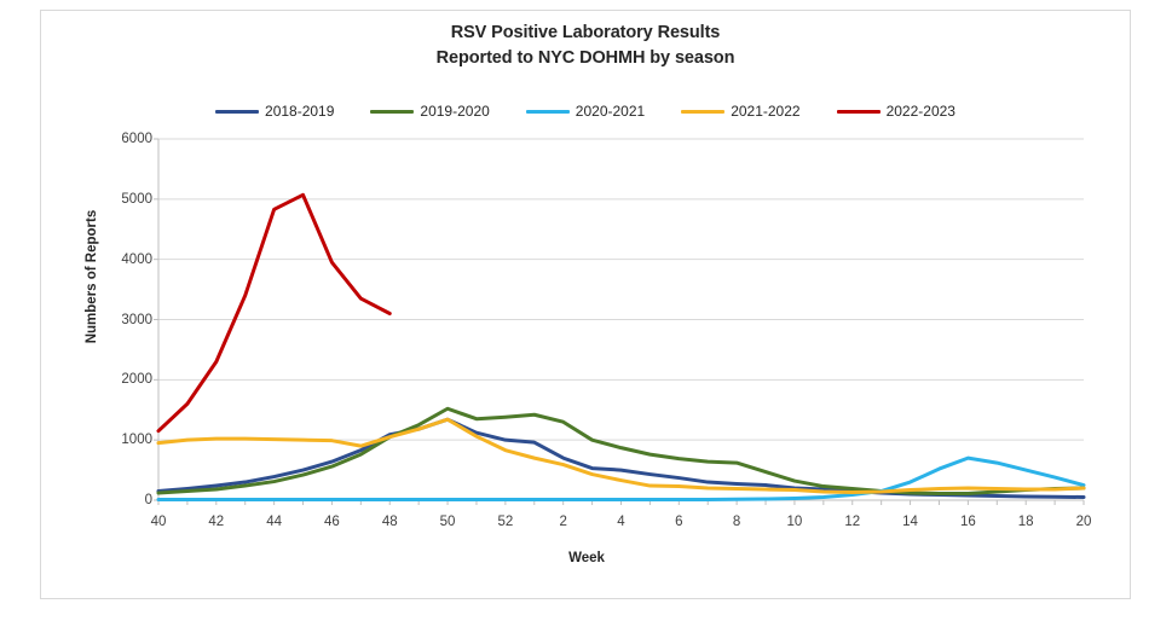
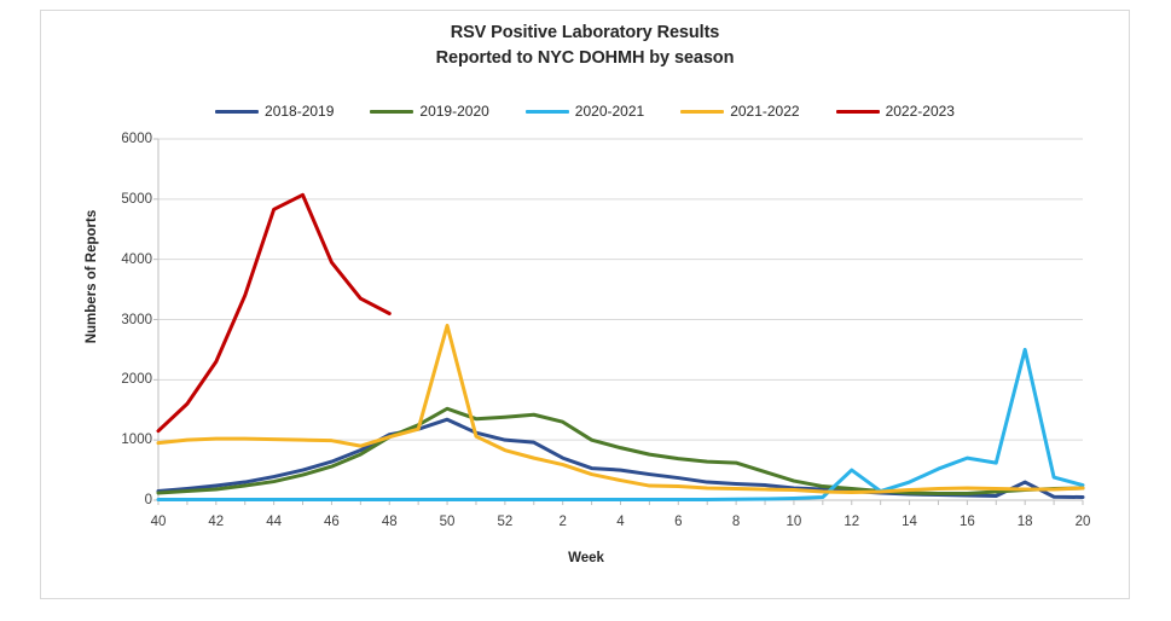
2021-2022/50: 1300 -> 2900
2020-2021/12: 100 -> 500
2018-2019/18: 100 -> 300
2020-2021/18: 500 -> 2500
